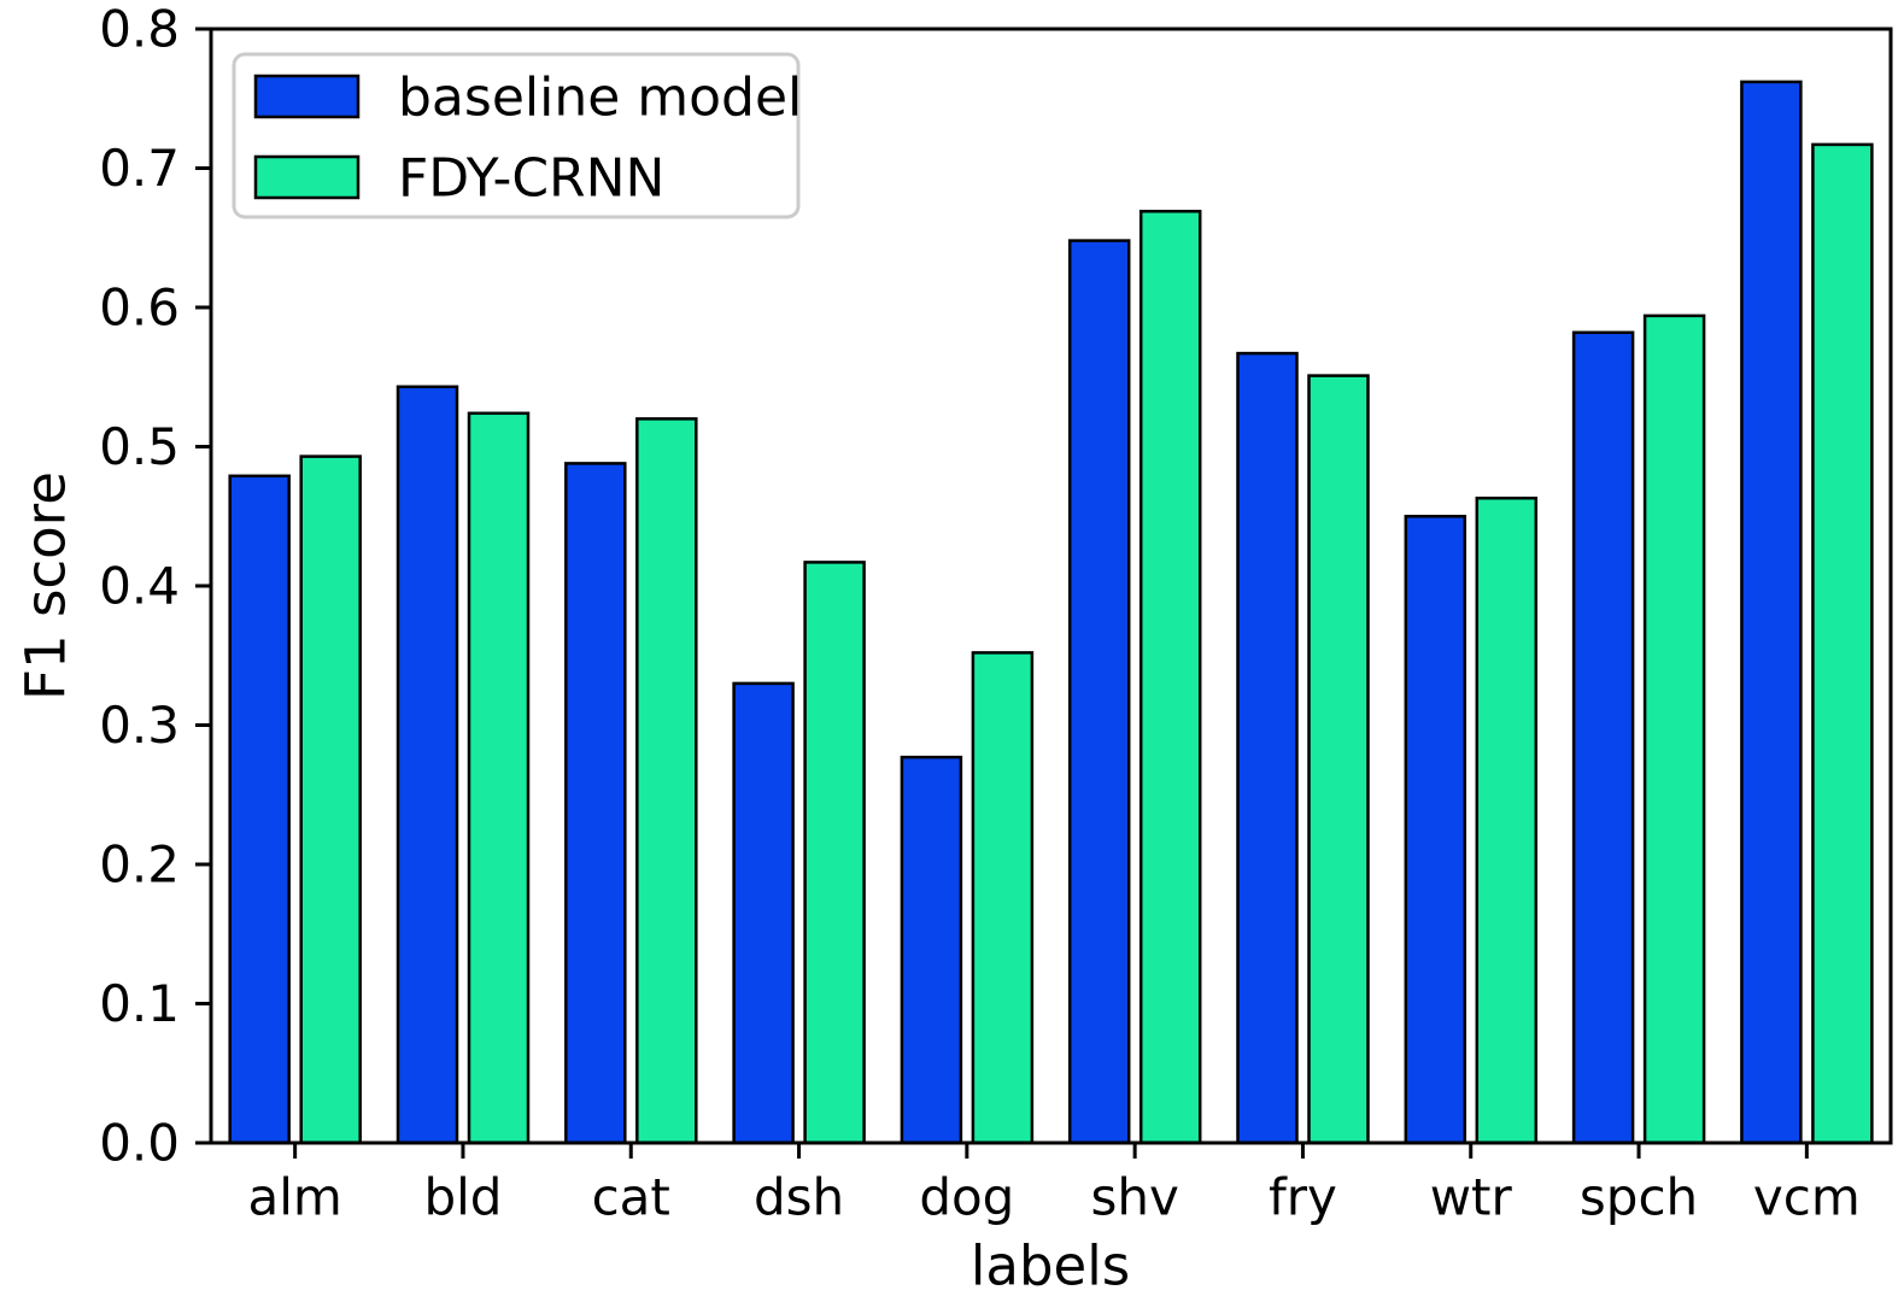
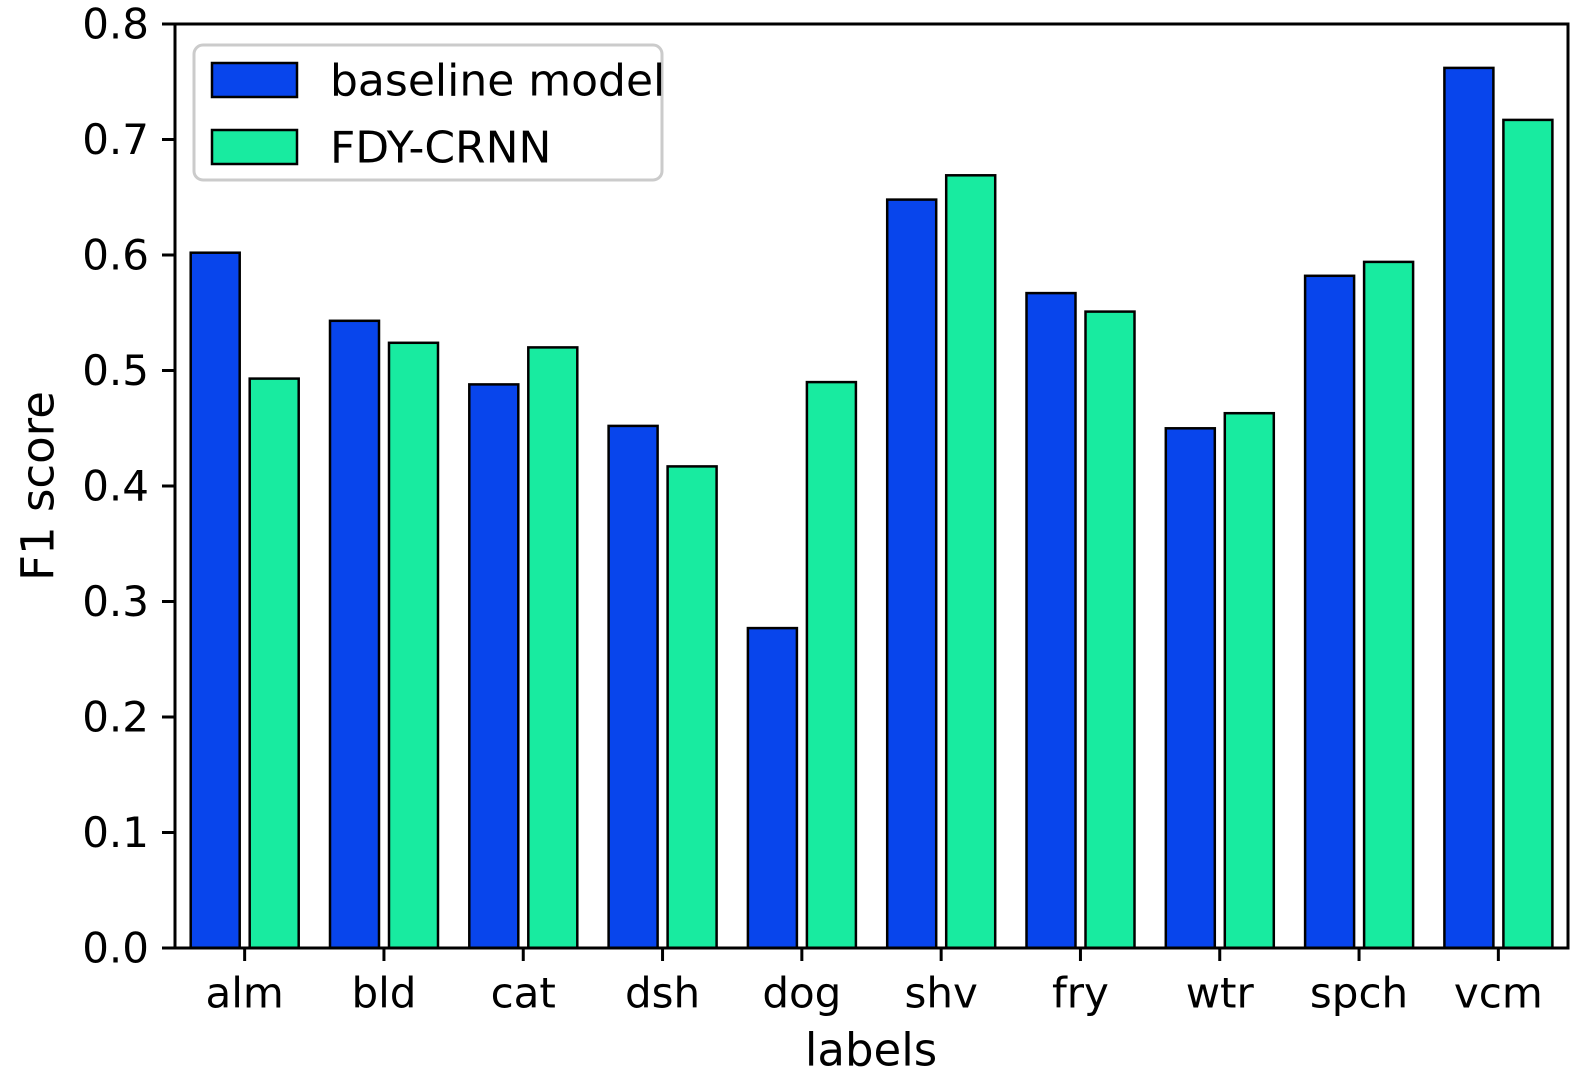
baseline model/alm: 0.479 -> 0.602
baseline model/dsh: 0.330 -> 0.452
FDY-CRNN/dog: 0.352 -> 0.490
